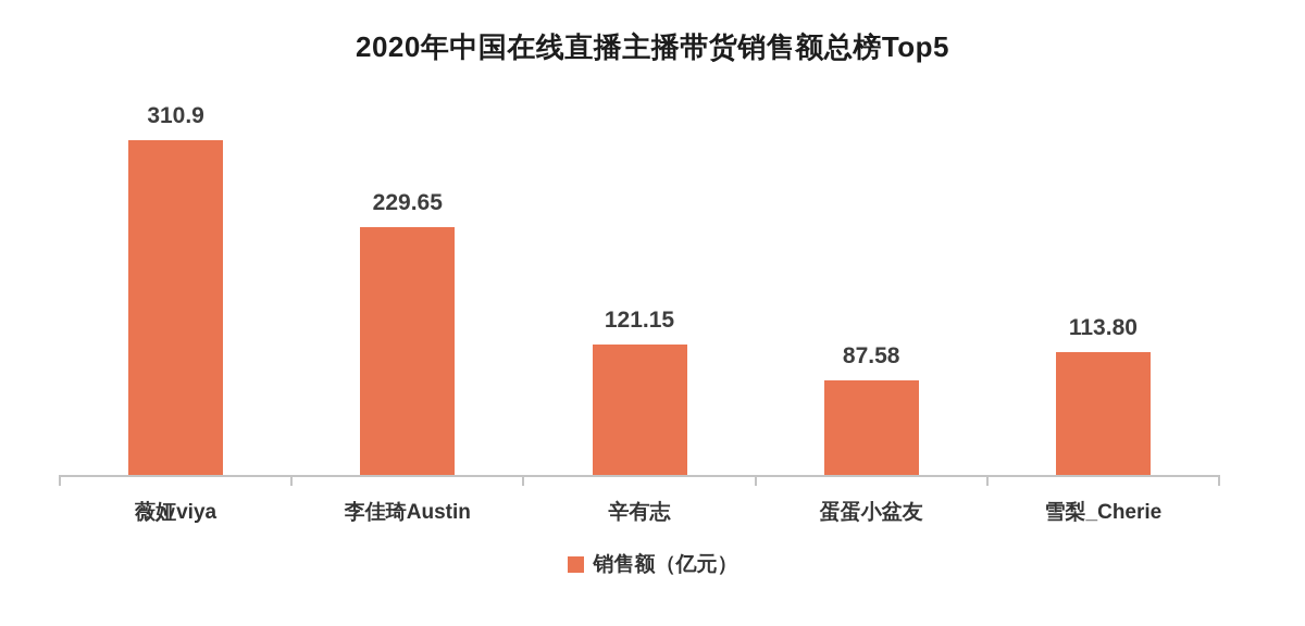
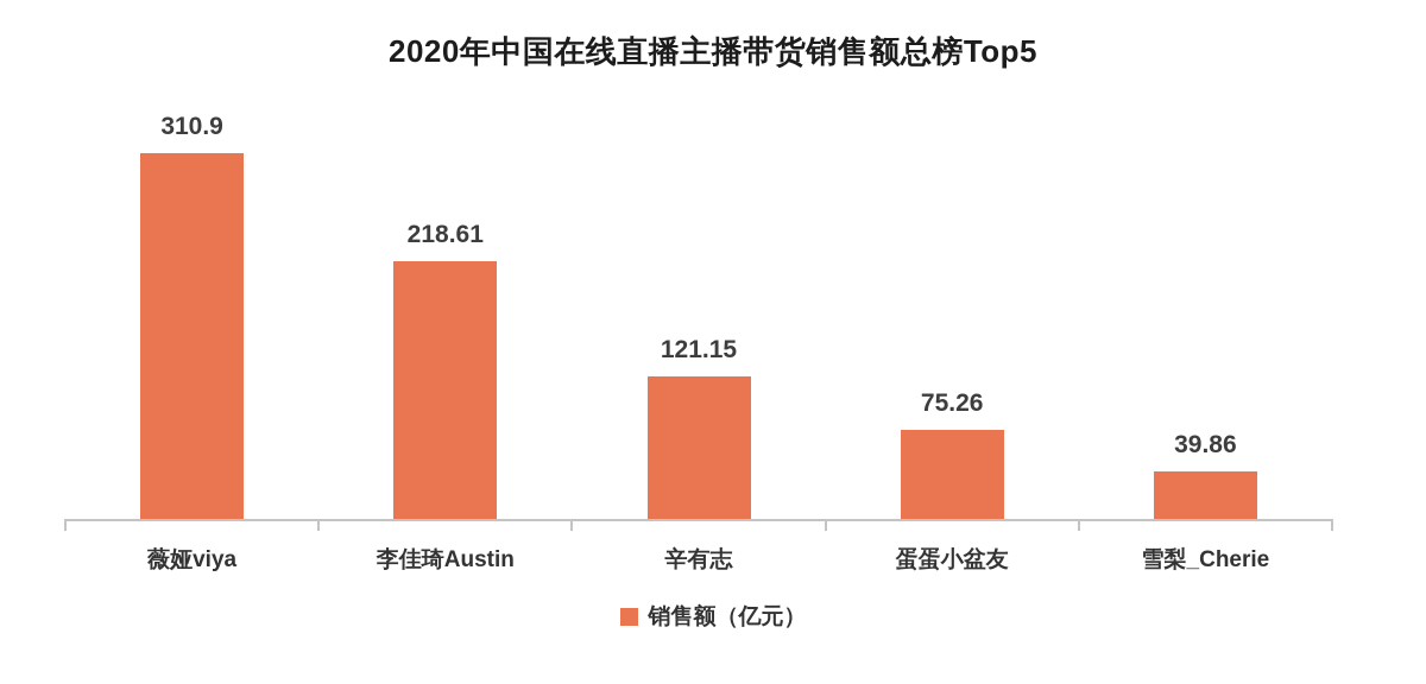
李佳琦Austin: 229.65 -> 218.61
蛋蛋小盆友: 87.58 -> 75.26
雪梨_Cherie: 113.80 -> 39.86
